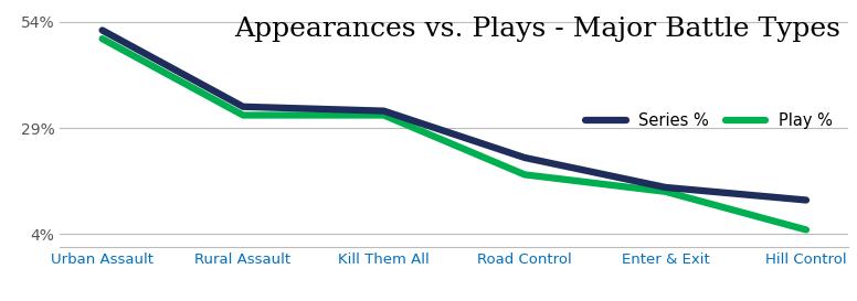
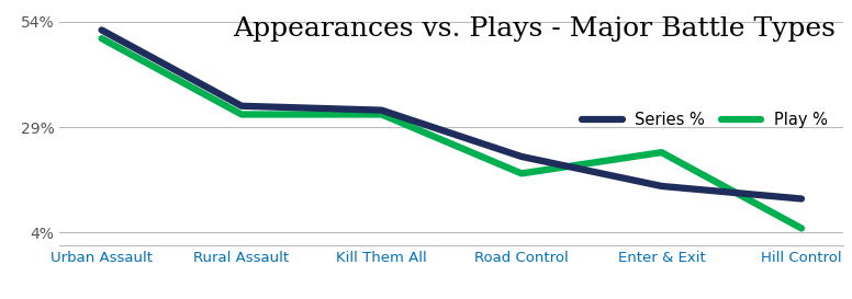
Play %/Enter & Exit: 14% -> 23%
